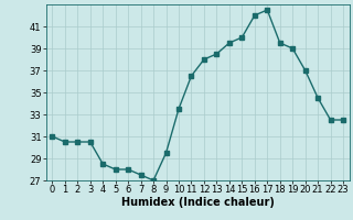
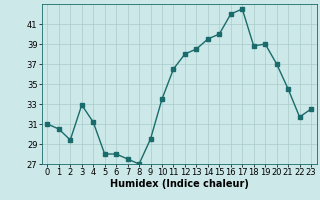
2: 30.5 -> 29.4
3: 30.5 -> 32.9
4: 28.5 -> 31.2
18: 39.5 -> 38.8
22: 32.5 -> 31.7
